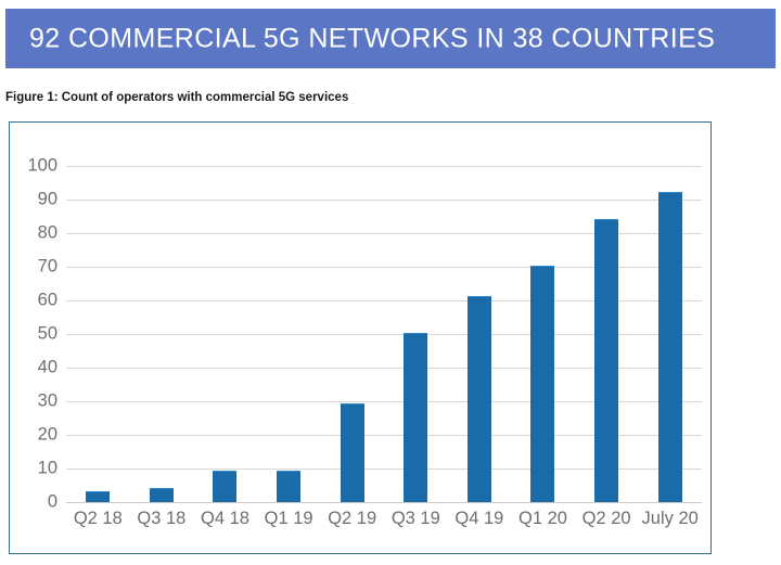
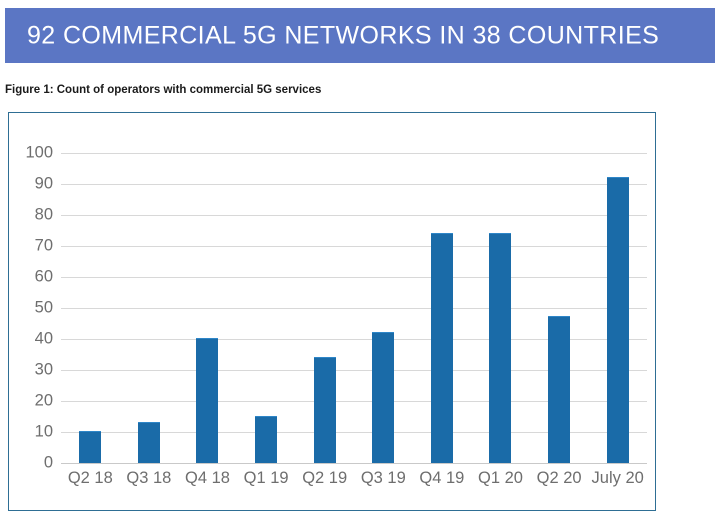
Q2 18: 3 -> 10
Q3 18: 4 -> 13
Q4 18: 9 -> 40
Q1 19: 9 -> 15
Q2 19: 29 -> 34
Q3 19: 50 -> 42
Q4 19: 61 -> 74
Q1 20: 70 -> 74
Q2 20: 84 -> 47
